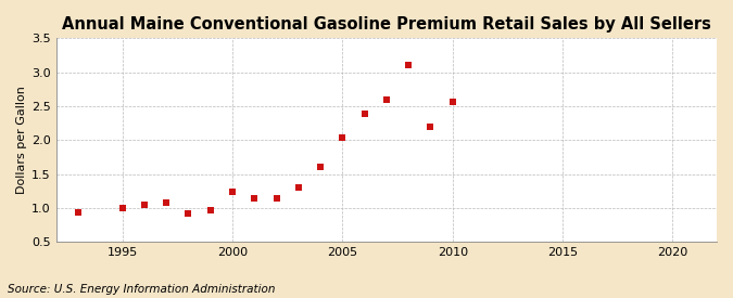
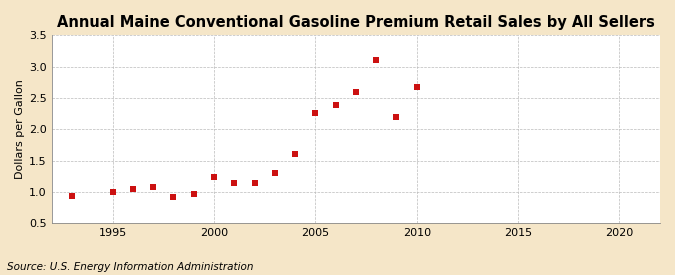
2005: 2.03 -> 2.26
2010: 2.57 -> 2.68
